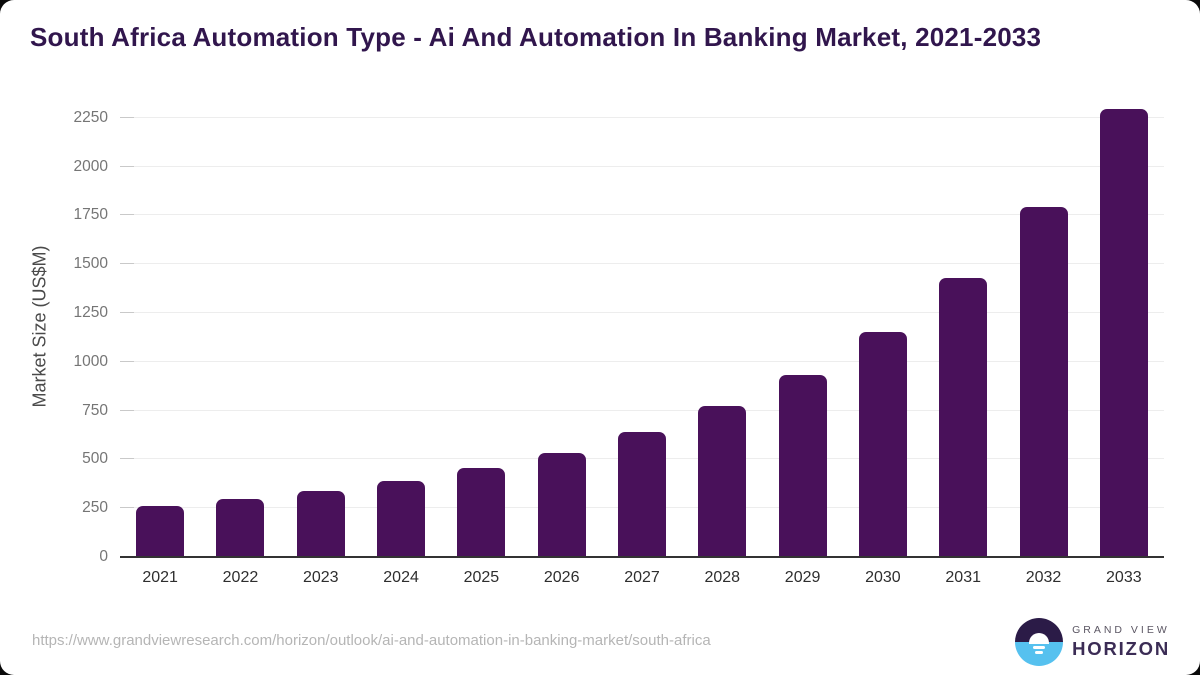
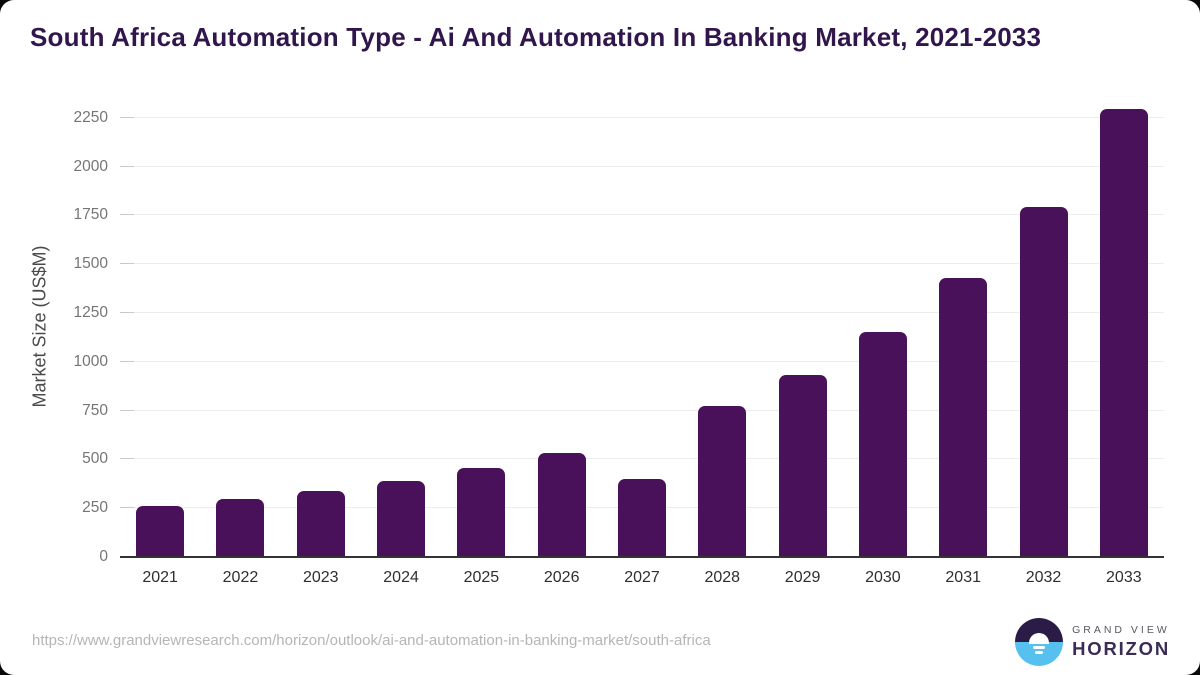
2027: 640 -> 400
